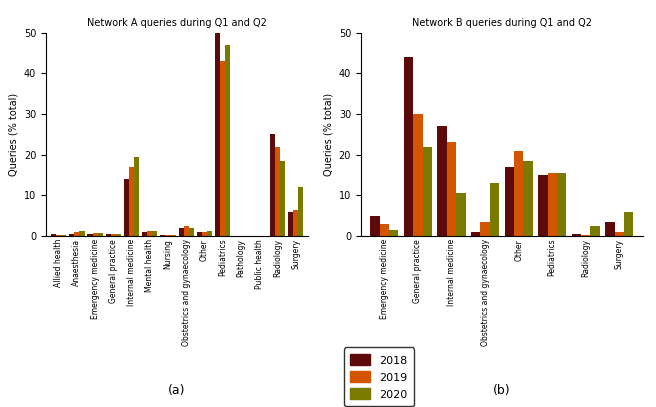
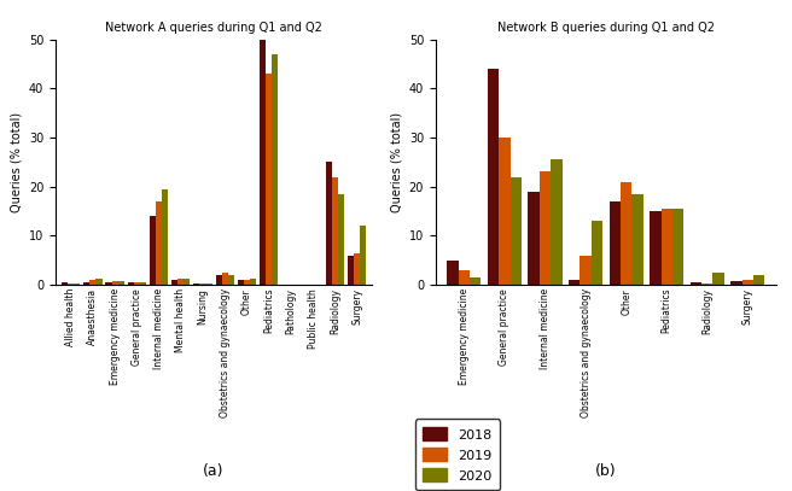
Network B queries during Q1 and Q2/2018/Internal medicine: 27.0 -> 19.0
Network B queries during Q1 and Q2/2020/Internal medicine: 10.5 -> 25.5
Network B queries during Q1 and Q2/2019/Obstetrics and gynaecology: 3.5 -> 6.0
Network B queries during Q1 and Q2/2018/Surgery: 3.5 -> 0.7
Network B queries during Q1 and Q2/2020/Surgery: 6.0 -> 2.0
